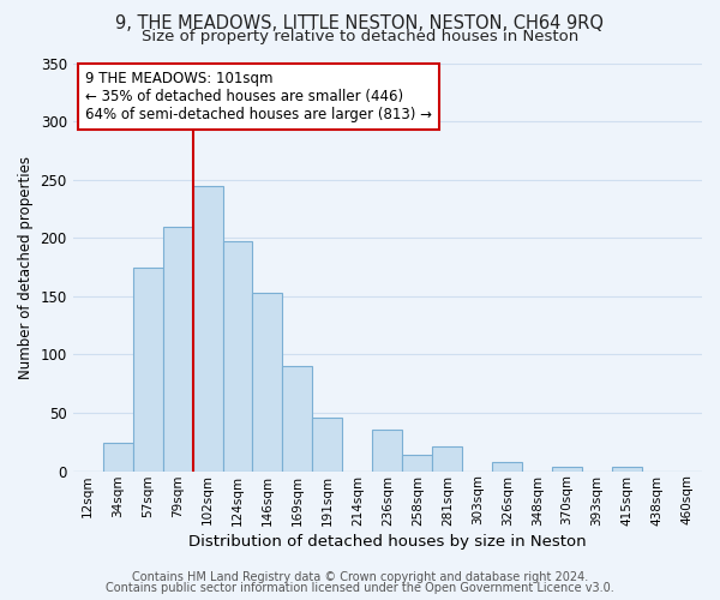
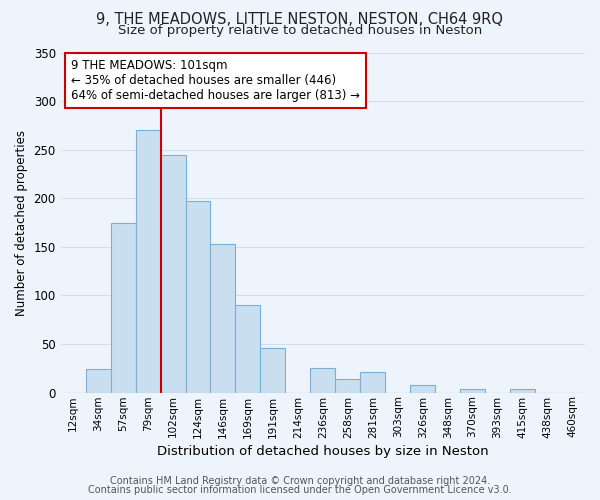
79sqm: 210 -> 270
236sqm: 36 -> 25
